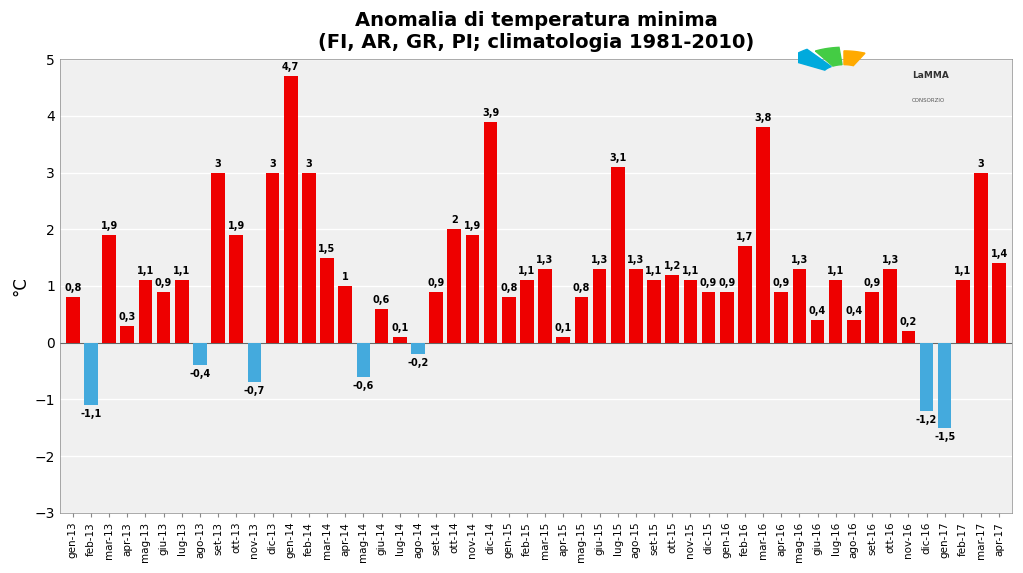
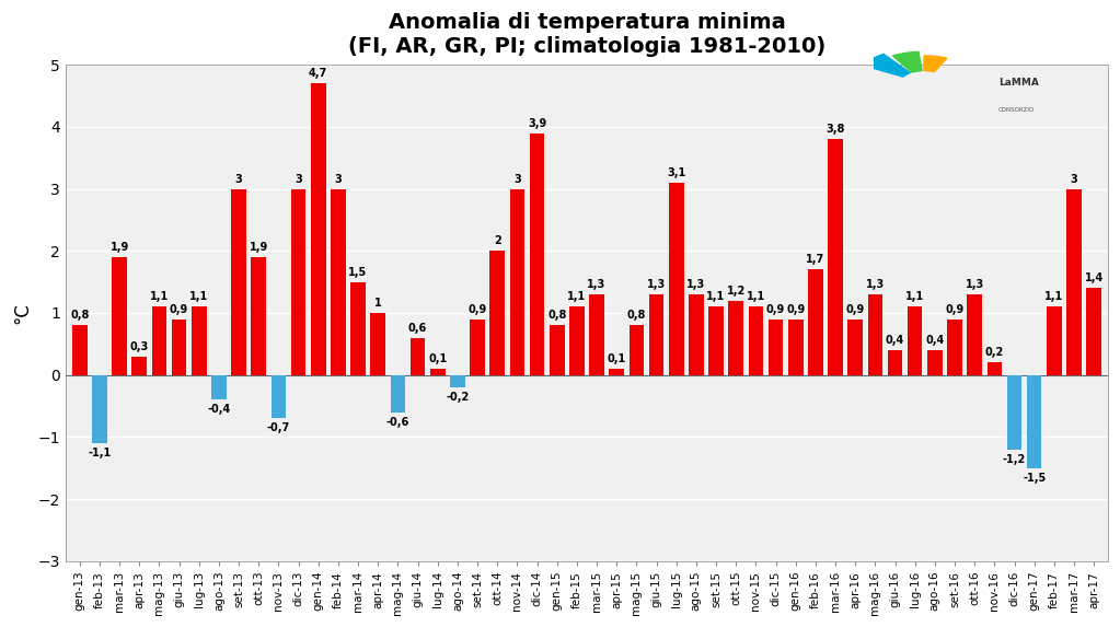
nov-14: 1,9 -> 3
